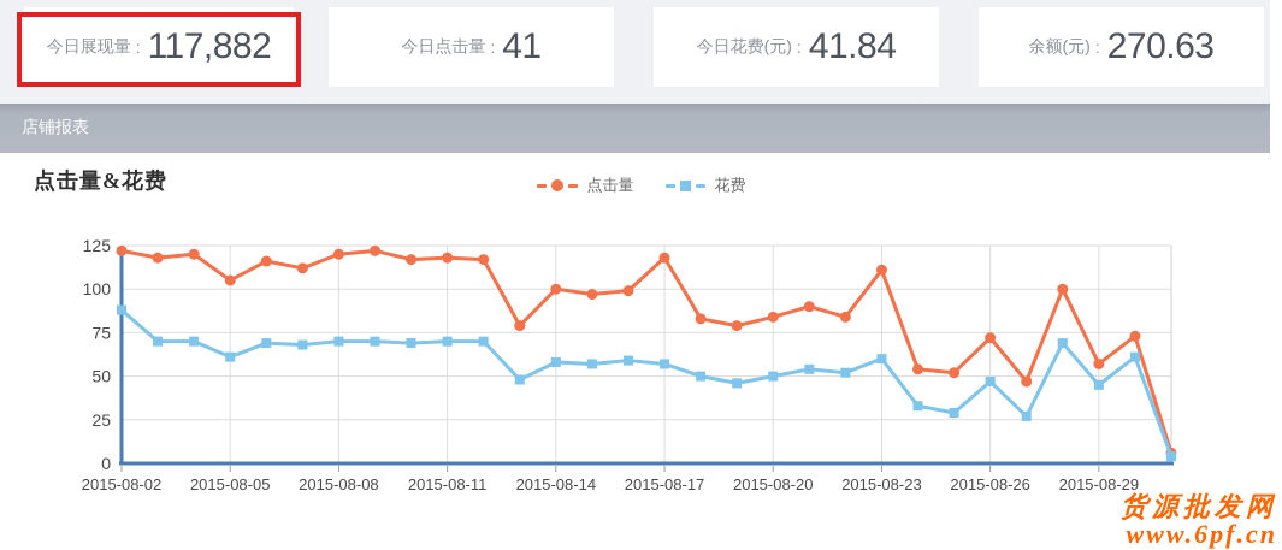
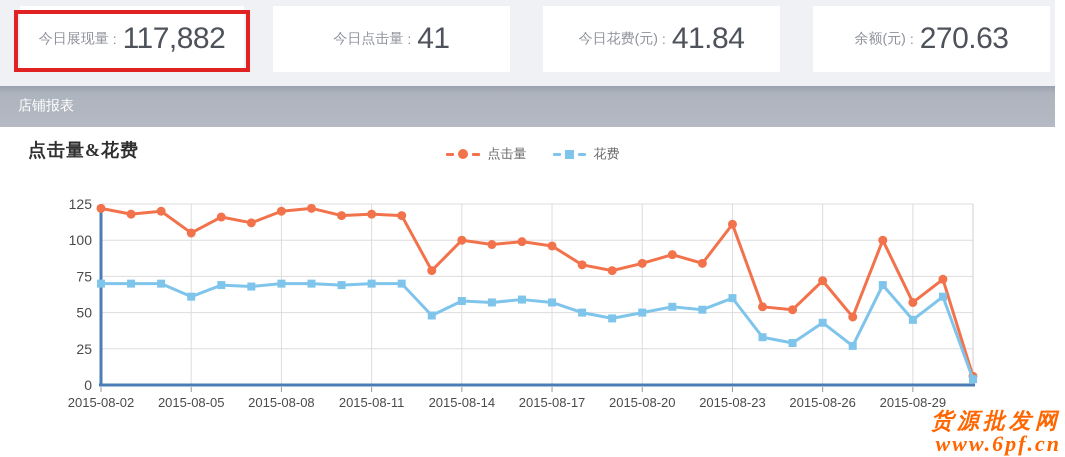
花费/2015-08-02: 88 -> 70
点击量/2015-08-17: 118 -> 96
花费/2015-08-26: 47 -> 43
